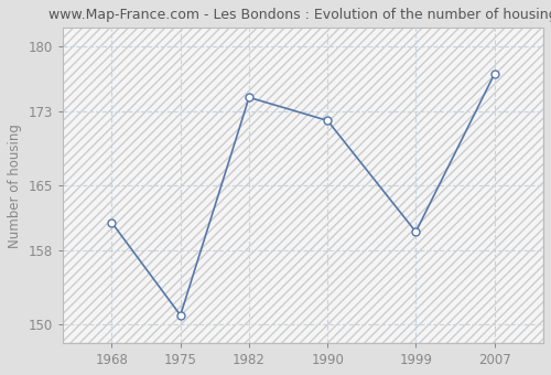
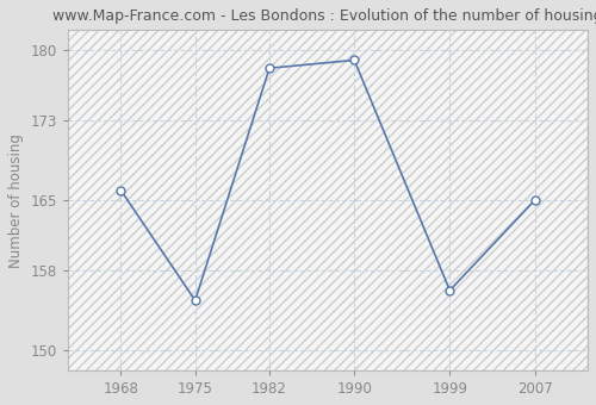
1968: 161.0 -> 166.0
1975: 151.0 -> 155.0
1982: 174.5 -> 178.2
1990: 172.0 -> 179.0
1999: 160.0 -> 156.0
2007: 177.0 -> 165.0
